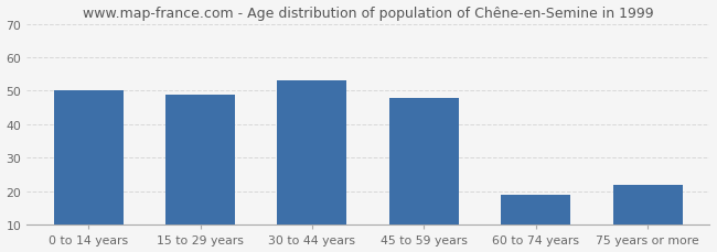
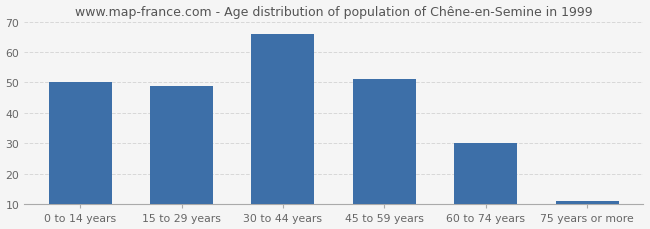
30 to 44 years: 53 -> 66
45 to 59 years: 48 -> 51
60 to 74 years: 19 -> 30
75 years or more: 22 -> 11
